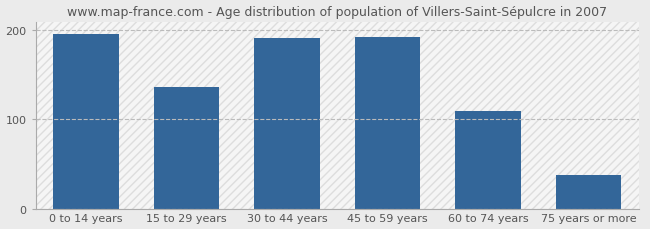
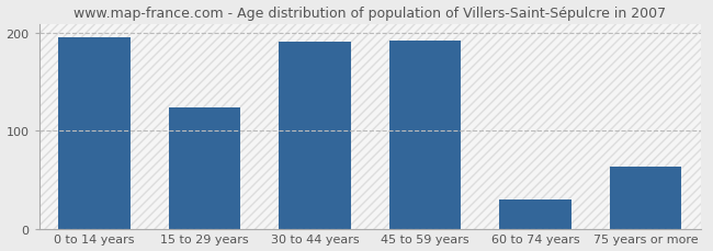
15 to 29 years: 136 -> 124
60 to 74 years: 109 -> 30
75 years or more: 38 -> 64
